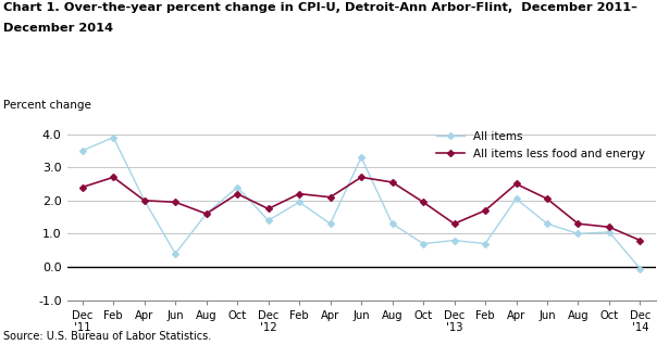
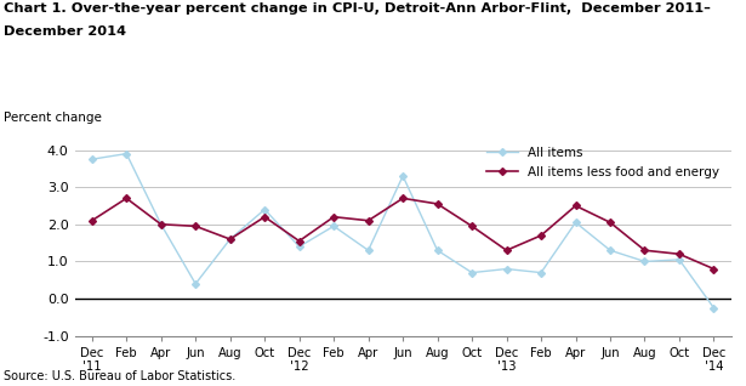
All items/Dec '11: 3.50 -> 3.75
All items less food and energy/Dec '11: 2.40 -> 2.10
All items less food and energy/Dec '12: 1.75 -> 1.55
All items/Dec '14: -0.05 -> -0.25
